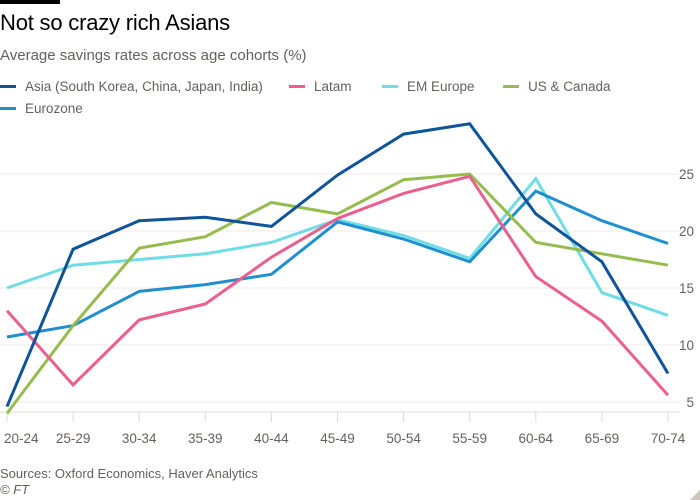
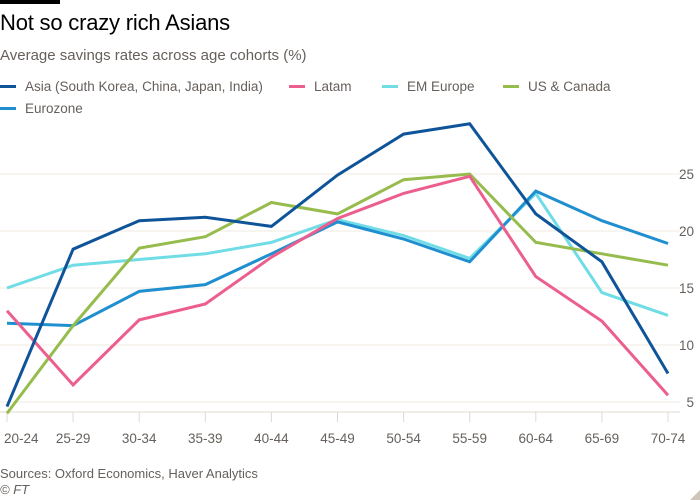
Eurozone/20-24: 10.7 -> 11.9
Eurozone/40-44: 16.2 -> 18.0
EM Europe/60-64: 24.6 -> 23.3
